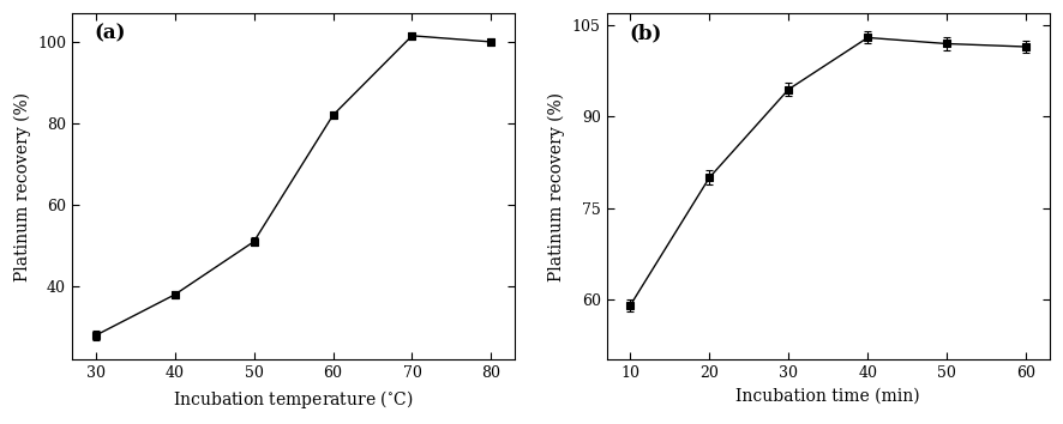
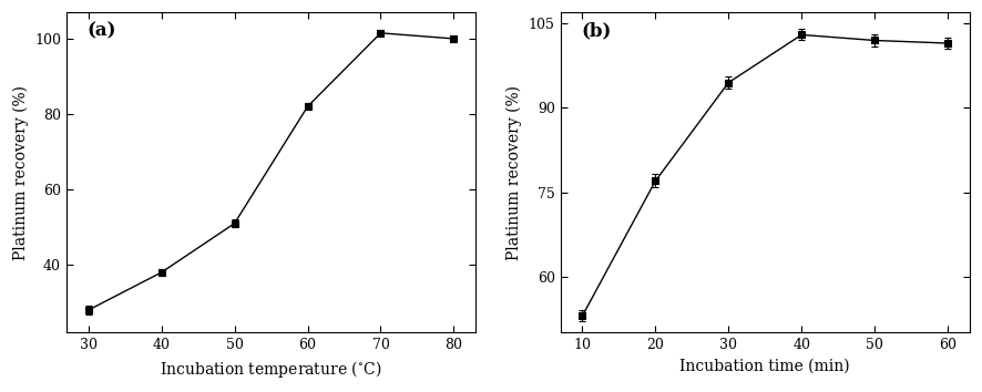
10: 59.0 -> 53.0
20: 80.0 -> 77.0
